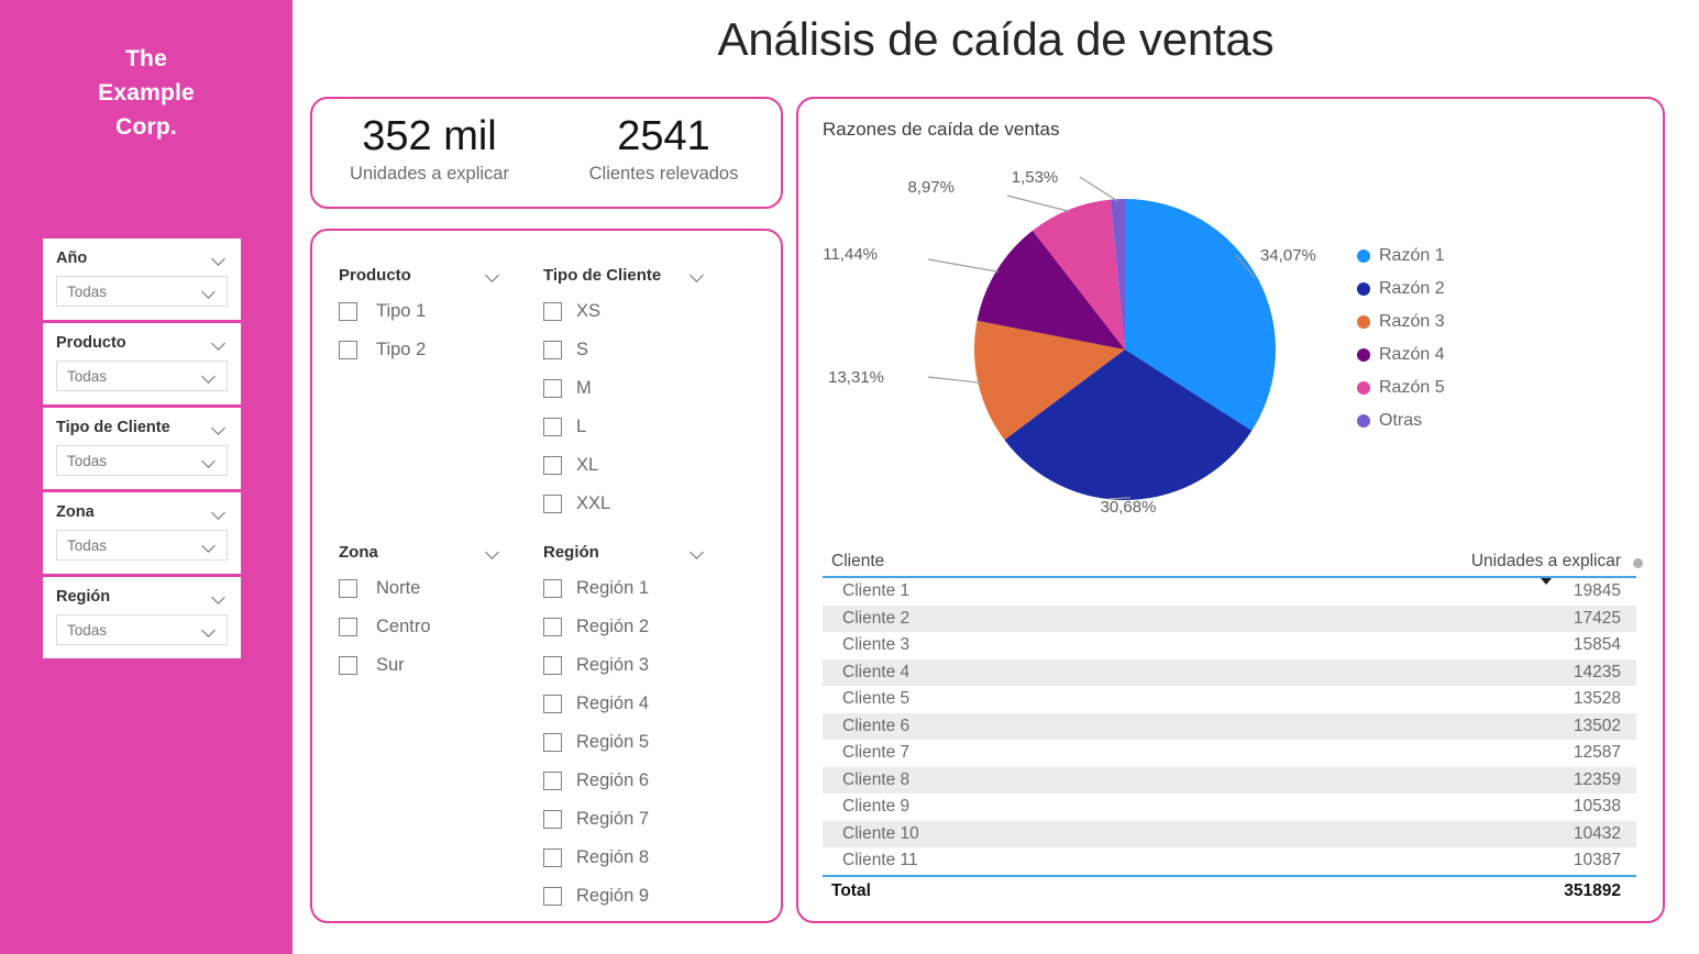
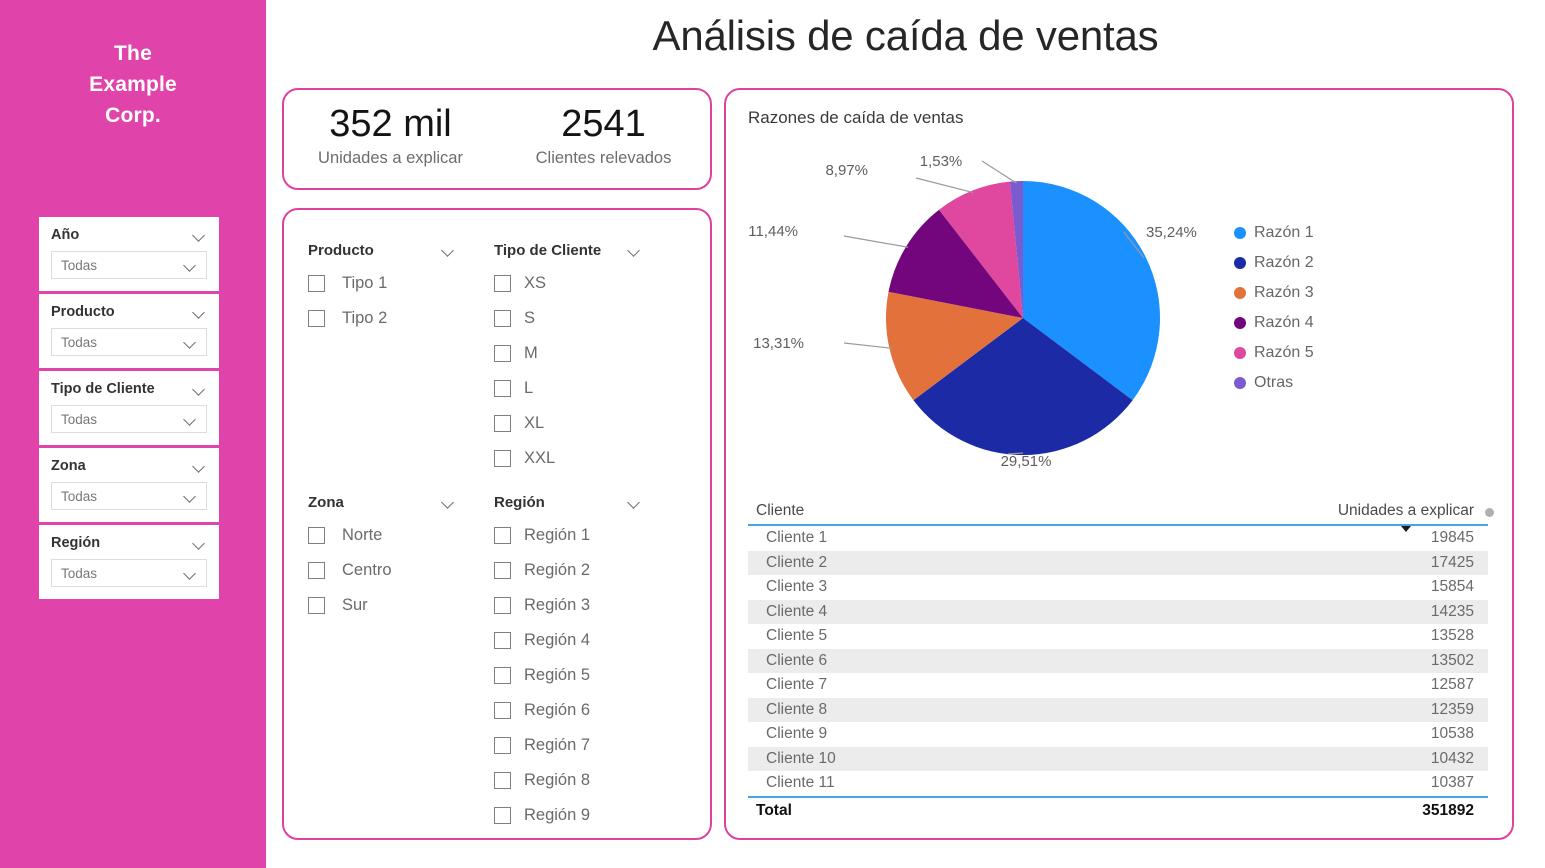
Razón 1: 34,07% -> 35,24%
Razón 2: 30,68% -> 29,51%
